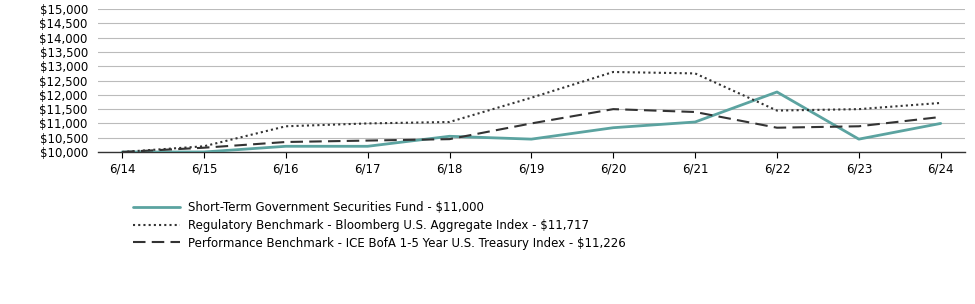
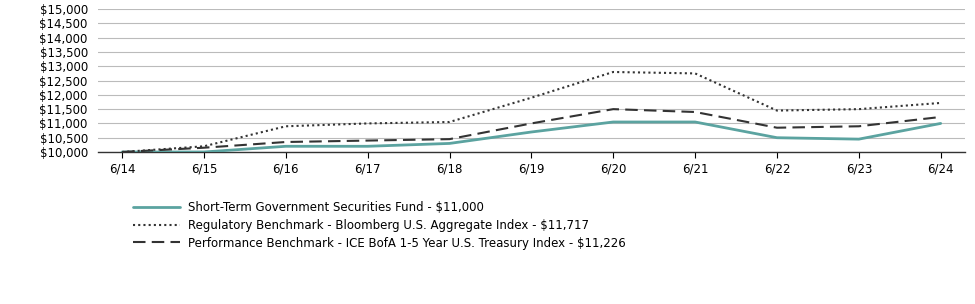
Short-Term Government Securities Fund - $11,000/6/18: $10,550 -> $10,300
Short-Term Government Securities Fund - $11,000/6/19: $10,450 -> $10,700
Short-Term Government Securities Fund - $11,000/6/20: $10,850 -> $11,050
Short-Term Government Securities Fund - $11,000/6/22: $12,100 -> $10,500
